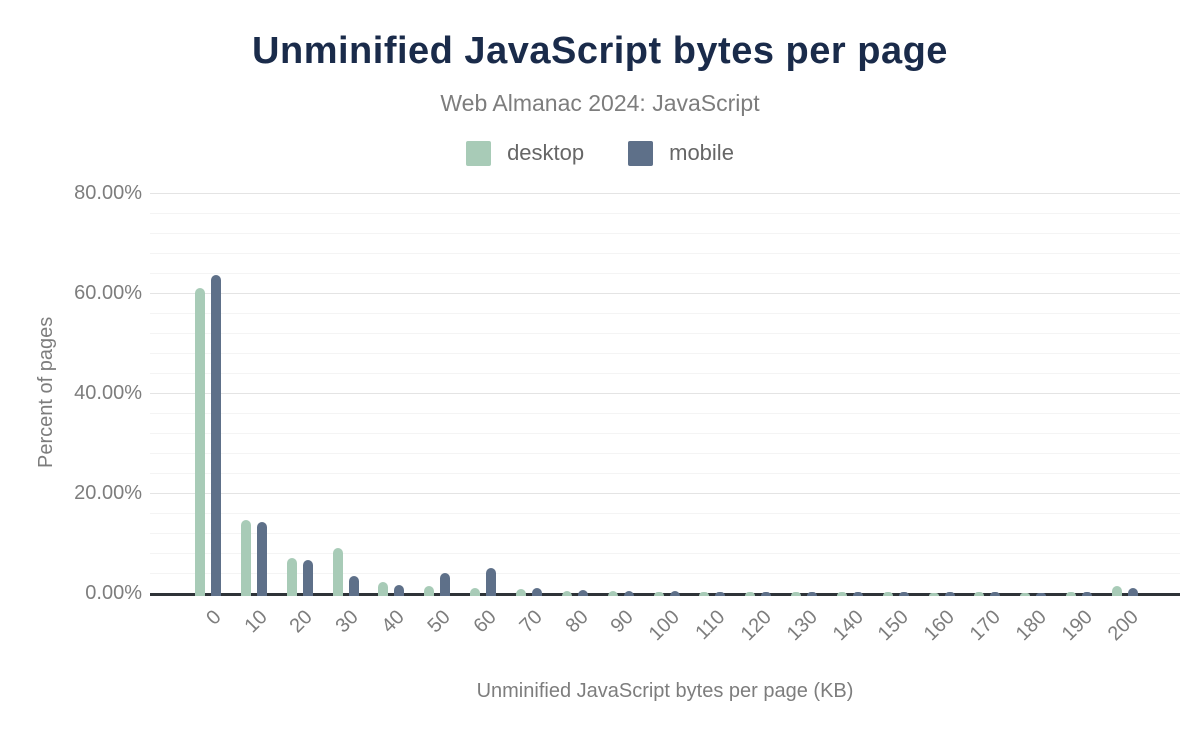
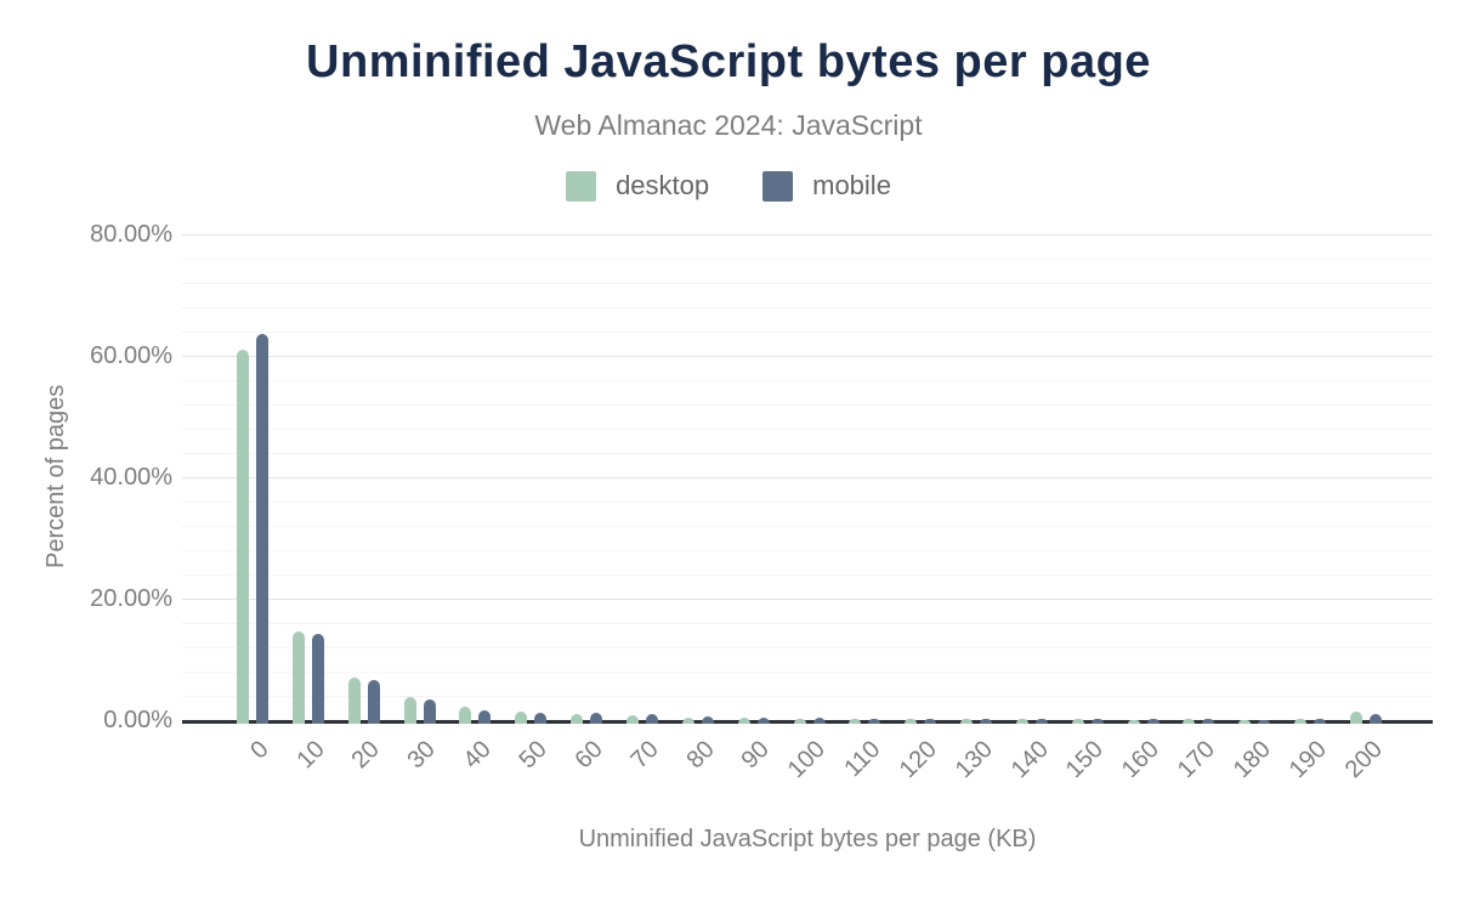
desktop/30: 9% -> 4%
mobile/50: 4% -> 1%
mobile/60: 5% -> 1%
